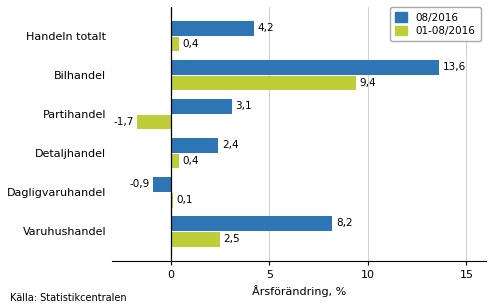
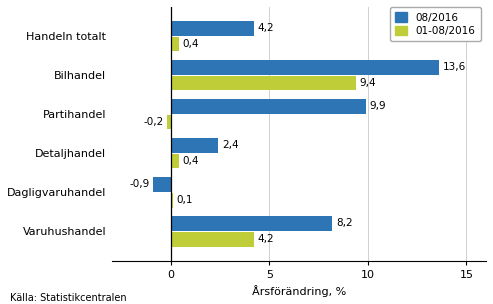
08/2016/Partihandel: 3,1 -> 9,9
01-08/2016/Partihandel: -1,7 -> -0,2
01-08/2016/Varuhushandel: 2,5 -> 4,2
